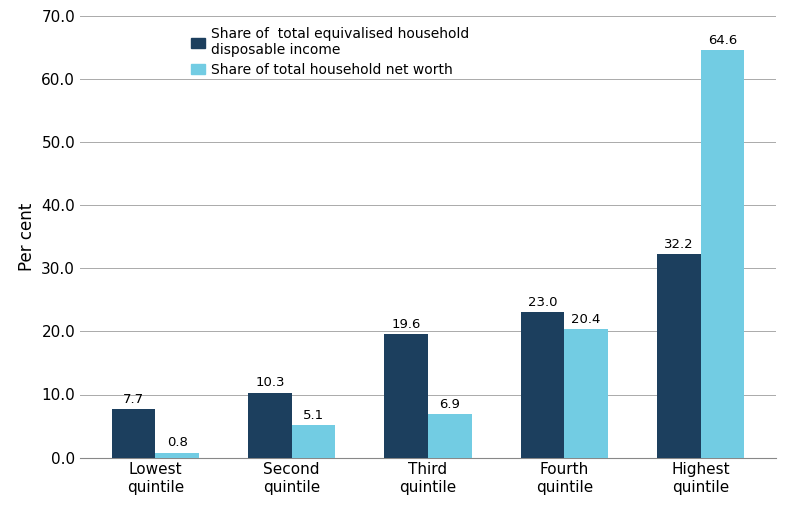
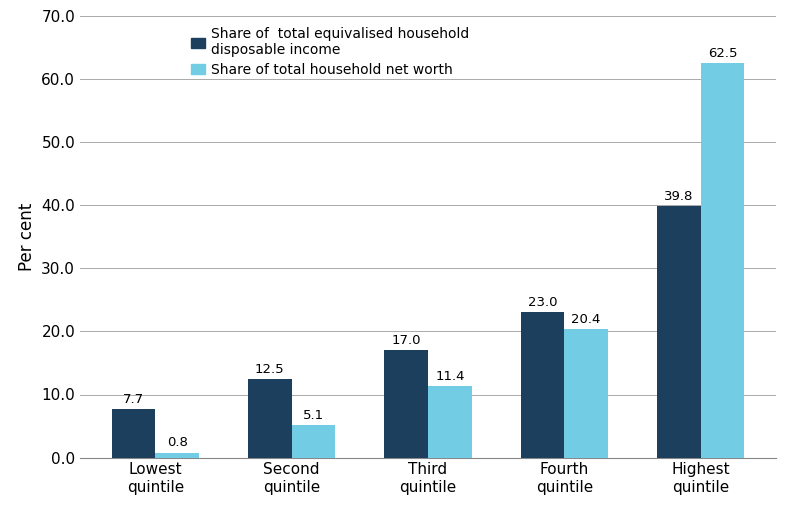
Share of total equivalised household disposable income/Second quintile: 10.3 -> 12.5
Share of total equivalised household disposable income/Third quintile: 19.6 -> 17.0
Share of total household net worth/Third quintile: 6.9 -> 11.4
Share of total equivalised household disposable income/Highest quintile: 32.2 -> 39.8
Share of total household net worth/Highest quintile: 64.6 -> 62.5
